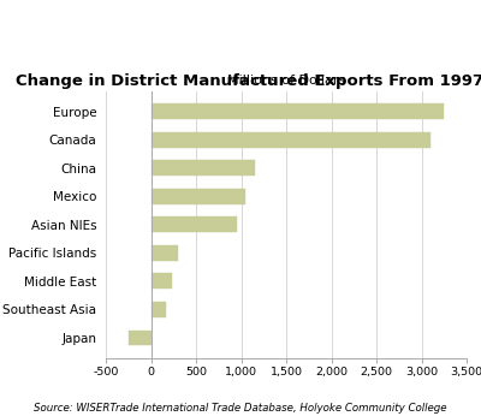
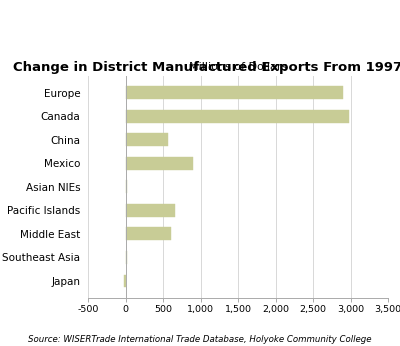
Europe: 3,250 -> 2,900
Canada: 3,100 -> 2,980
China: 1,150 -> 560
Mexico: 1,050 -> 900
Asian NIEs: 950 -> 20
Pacific Islands: 300 -> 660
Middle East: 230 -> 600
Southeast Asia: 170 -> 20
Japan: -250 -> -20
